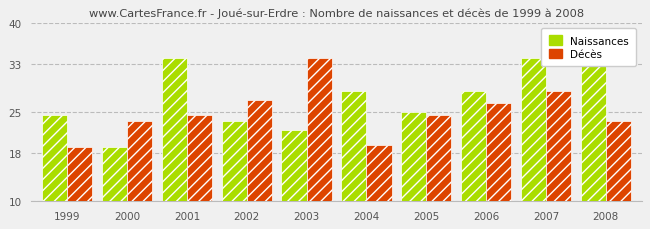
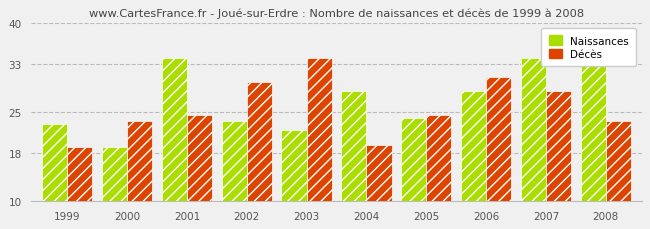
Naissances/1999: 24.5 -> 23.0
Décès/2002: 27.0 -> 30.0
Naissances/2005: 25.0 -> 24.0
Décès/2006: 26.5 -> 30.8
